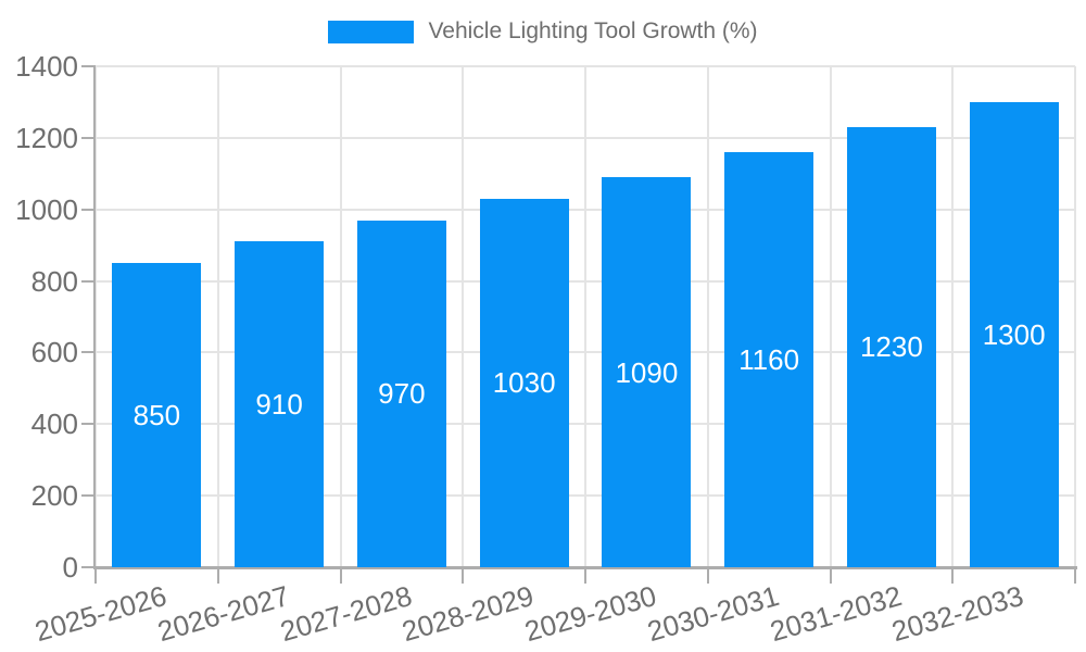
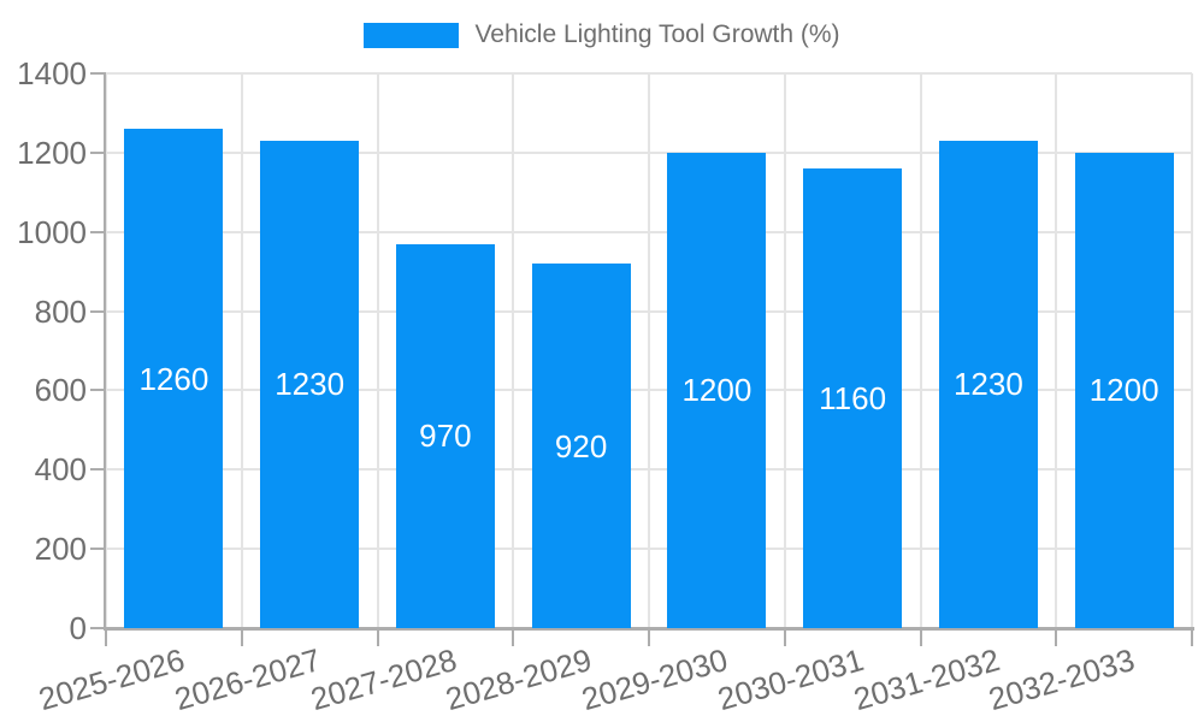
2025-2026: 850 -> 1260
2026-2027: 910 -> 1230
2028-2029: 1030 -> 920
2029-2030: 1090 -> 1200
2032-2033: 1300 -> 1200
